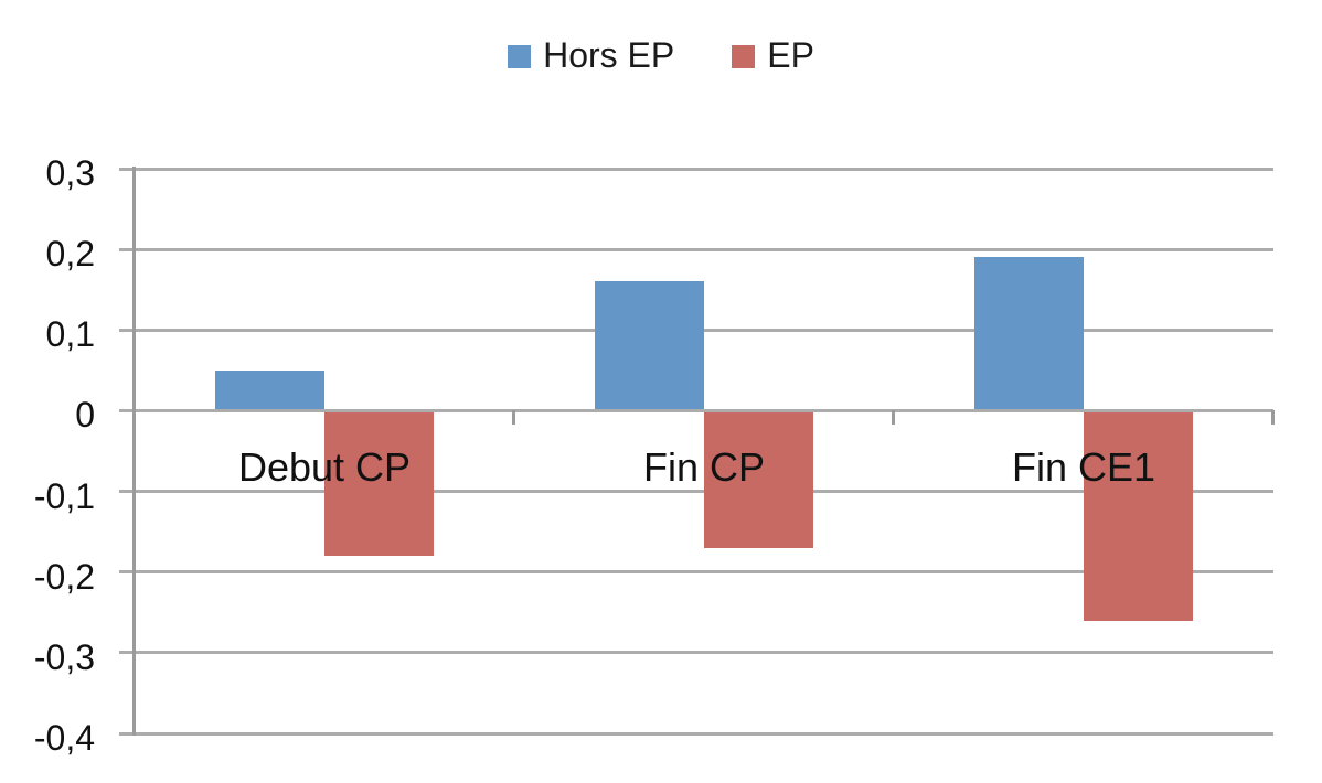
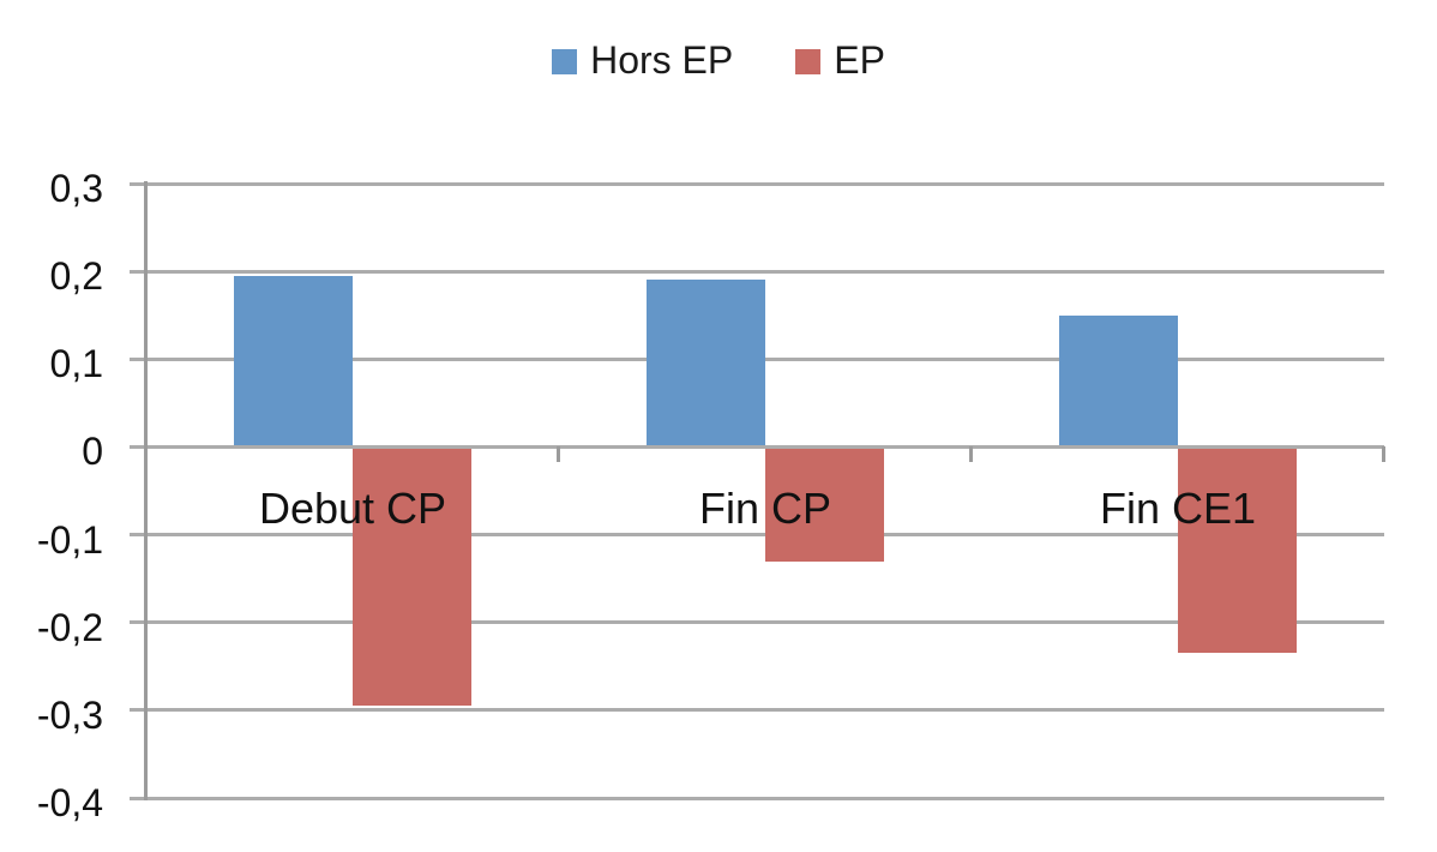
Hors EP/Debut CP: 0,05 -> 0,20
EP/Debut CP: -0,18 -> -0,29
Hors EP/Fin CP: 0,16 -> 0,19
EP/Fin CP: -0,17 -> -0,13
Hors EP/Fin CE1: 0,19 -> 0,15
EP/Fin CE1: -0,26 -> -0,23
